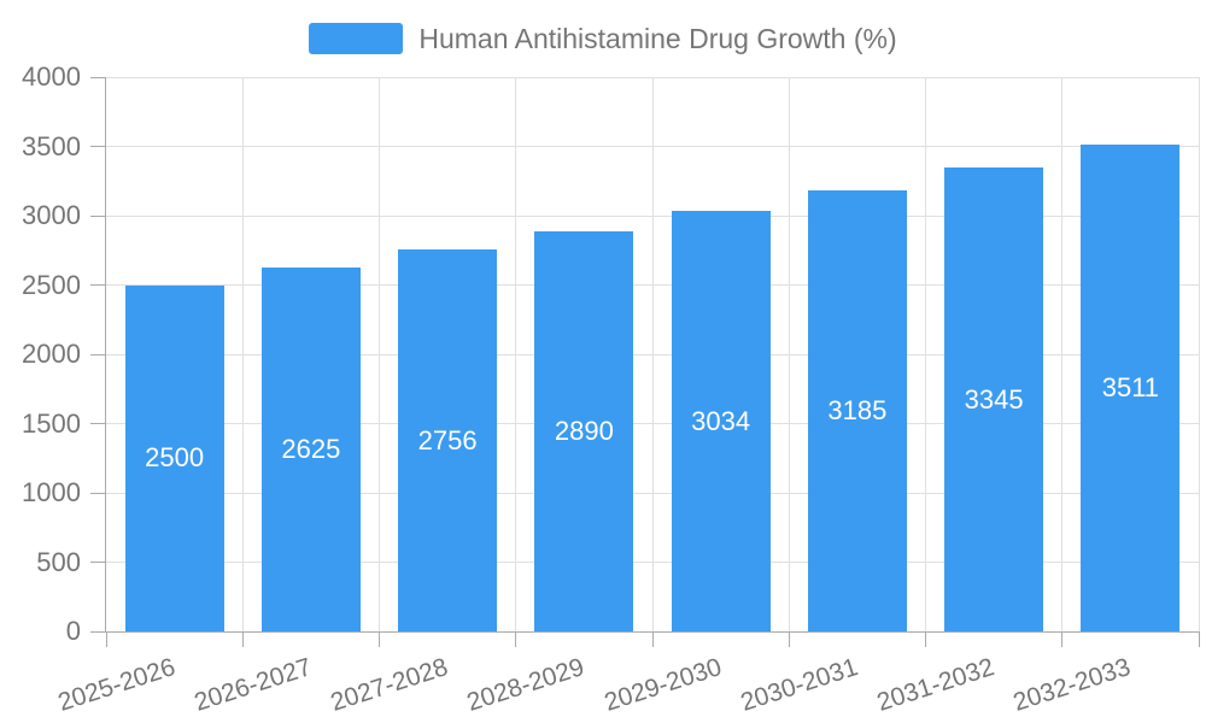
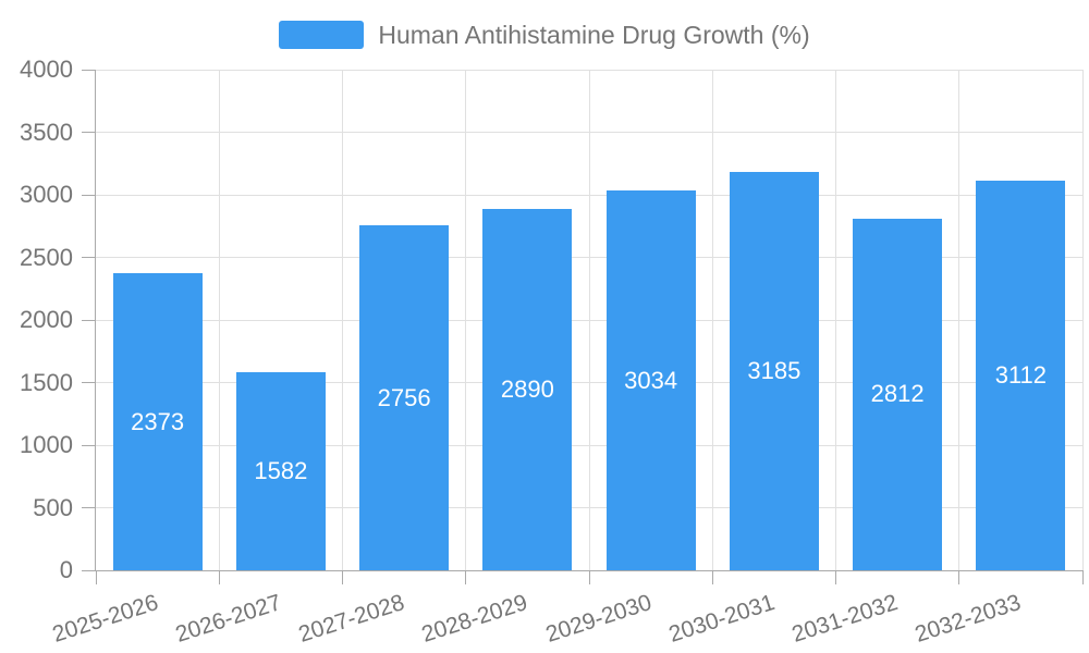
2025-2026: 2500 -> 2373
2026-2027: 2625 -> 1582
2031-2032: 3345 -> 2812
2032-2033: 3511 -> 3112
